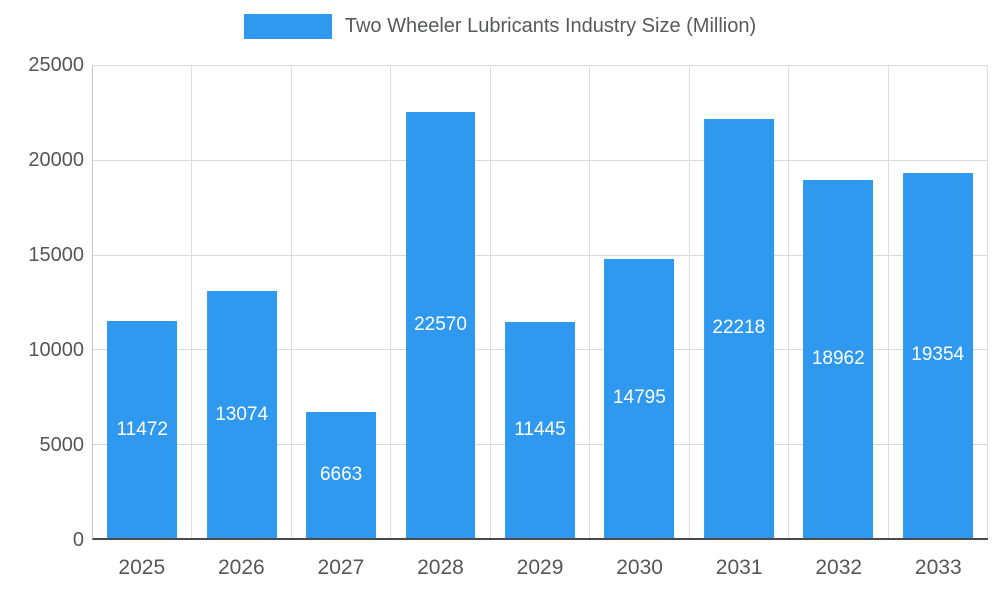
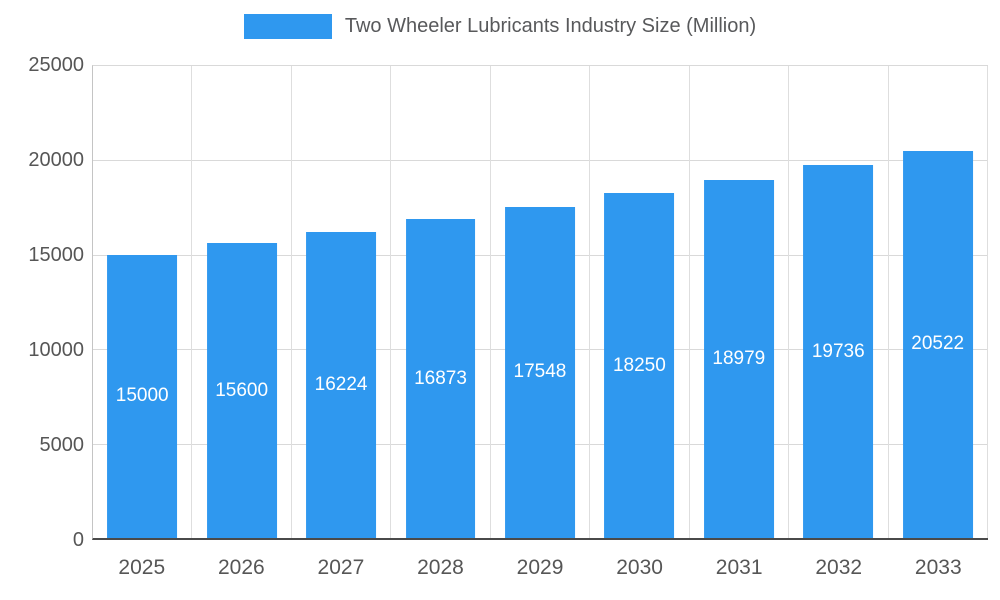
2025: 11472 -> 15000
2026: 13074 -> 15600
2027: 6663 -> 16224
2028: 22570 -> 16873
2029: 11445 -> 17548
2030: 14795 -> 18250
2031: 22218 -> 18979
2032: 18962 -> 19736
2033: 19354 -> 20522
